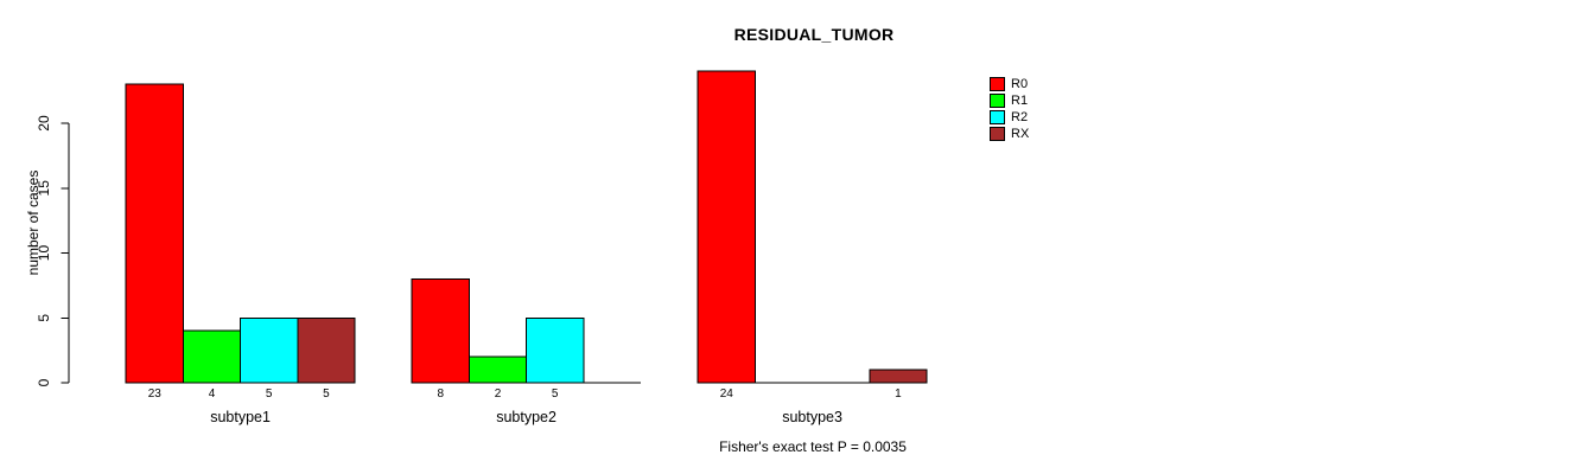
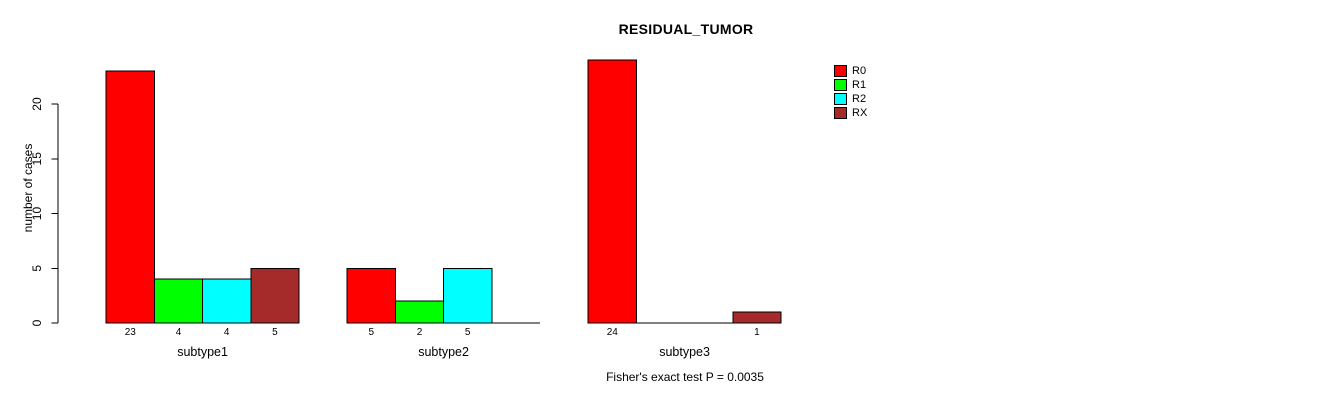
R2/subtype1: 5 -> 4
R0/subtype2: 8 -> 5
